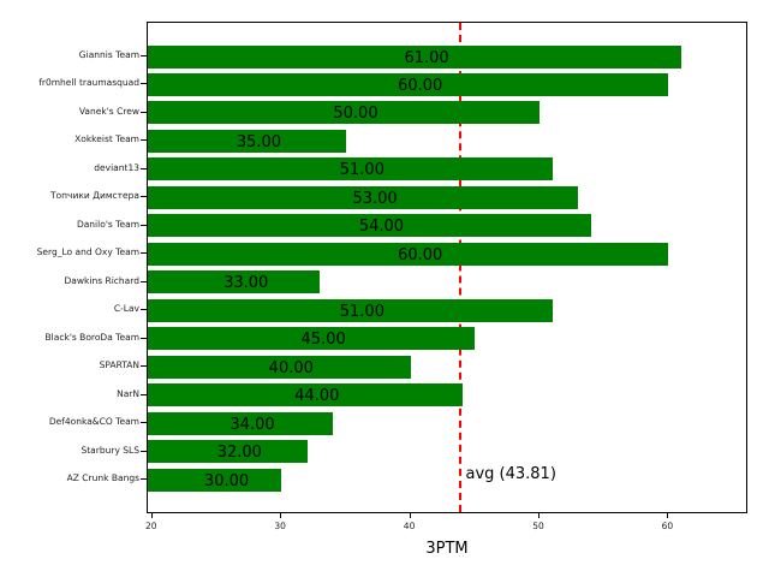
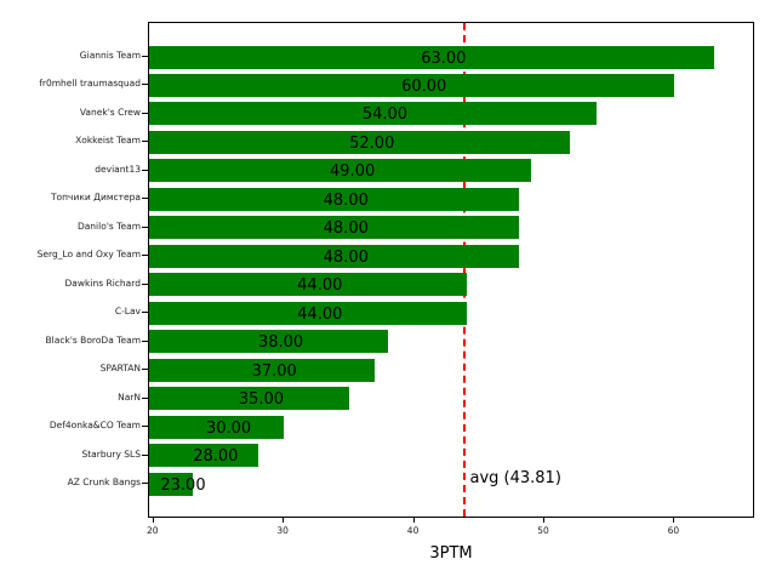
Giannis Team: 61.00 -> 63.00
Vanek's Crew: 50.00 -> 54.00
Xokkeist Team: 35.00 -> 52.00
deviant13: 51.00 -> 49.00
Топчики Димстера: 53.00 -> 48.00
Danilo's Team: 54.00 -> 48.00
Serg_Lo and Oxy Team: 60.00 -> 48.00
Dawkins Richard: 33.00 -> 44.00
C-Lav: 51.00 -> 44.00
Black's BoroDa Team: 45.00 -> 38.00
SPARTAN: 40.00 -> 37.00
NarN: 44.00 -> 35.00
Def4onka&CO Team: 34.00 -> 30.00
Starbury SLS: 32.00 -> 28.00
AZ Crunk Bangs: 30.00 -> 23.00
